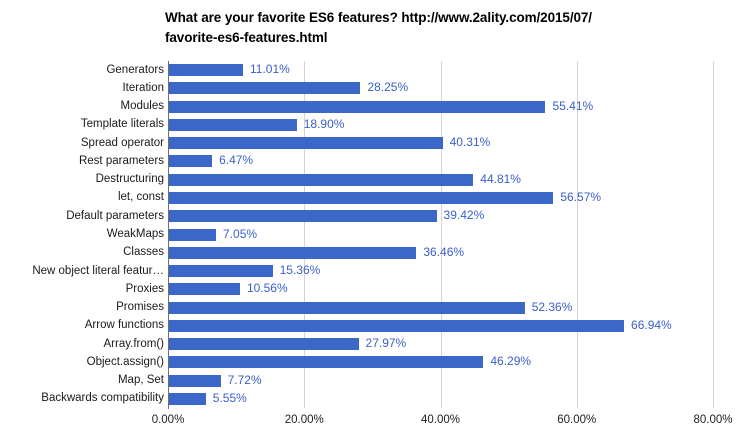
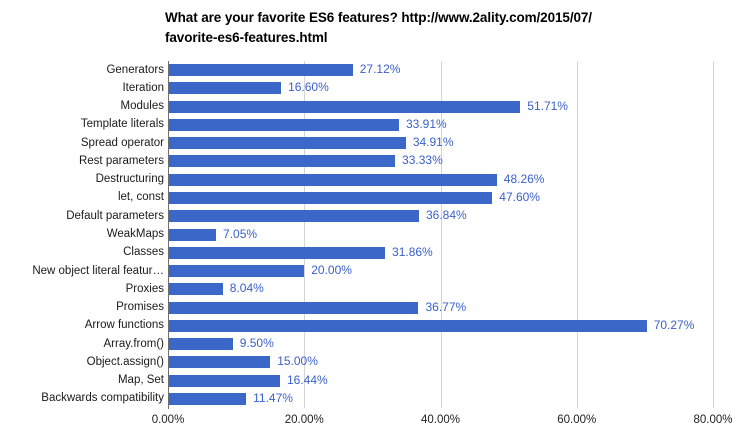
Generators: 11.01% -> 27.12%
Iteration: 28.25% -> 16.60%
Modules: 55.41% -> 51.71%
Template literals: 18.90% -> 33.91%
Spread operator: 40.31% -> 34.91%
Rest parameters: 6.47% -> 33.33%
Destructuring: 44.81% -> 48.26%
let, const: 56.57% -> 47.60%
Default parameters: 39.42% -> 36.84%
Classes: 36.46% -> 31.86%
New object literal featur…: 15.36% -> 20.00%
Proxies: 10.56% -> 8.04%
Promises: 52.36% -> 36.77%
Arrow functions: 66.94% -> 70.27%
Array.from(): 27.97% -> 9.50%
Object.assign(): 46.29% -> 15.00%
Map, Set: 7.72% -> 16.44%
Backwards compatibility: 5.55% -> 11.47%
